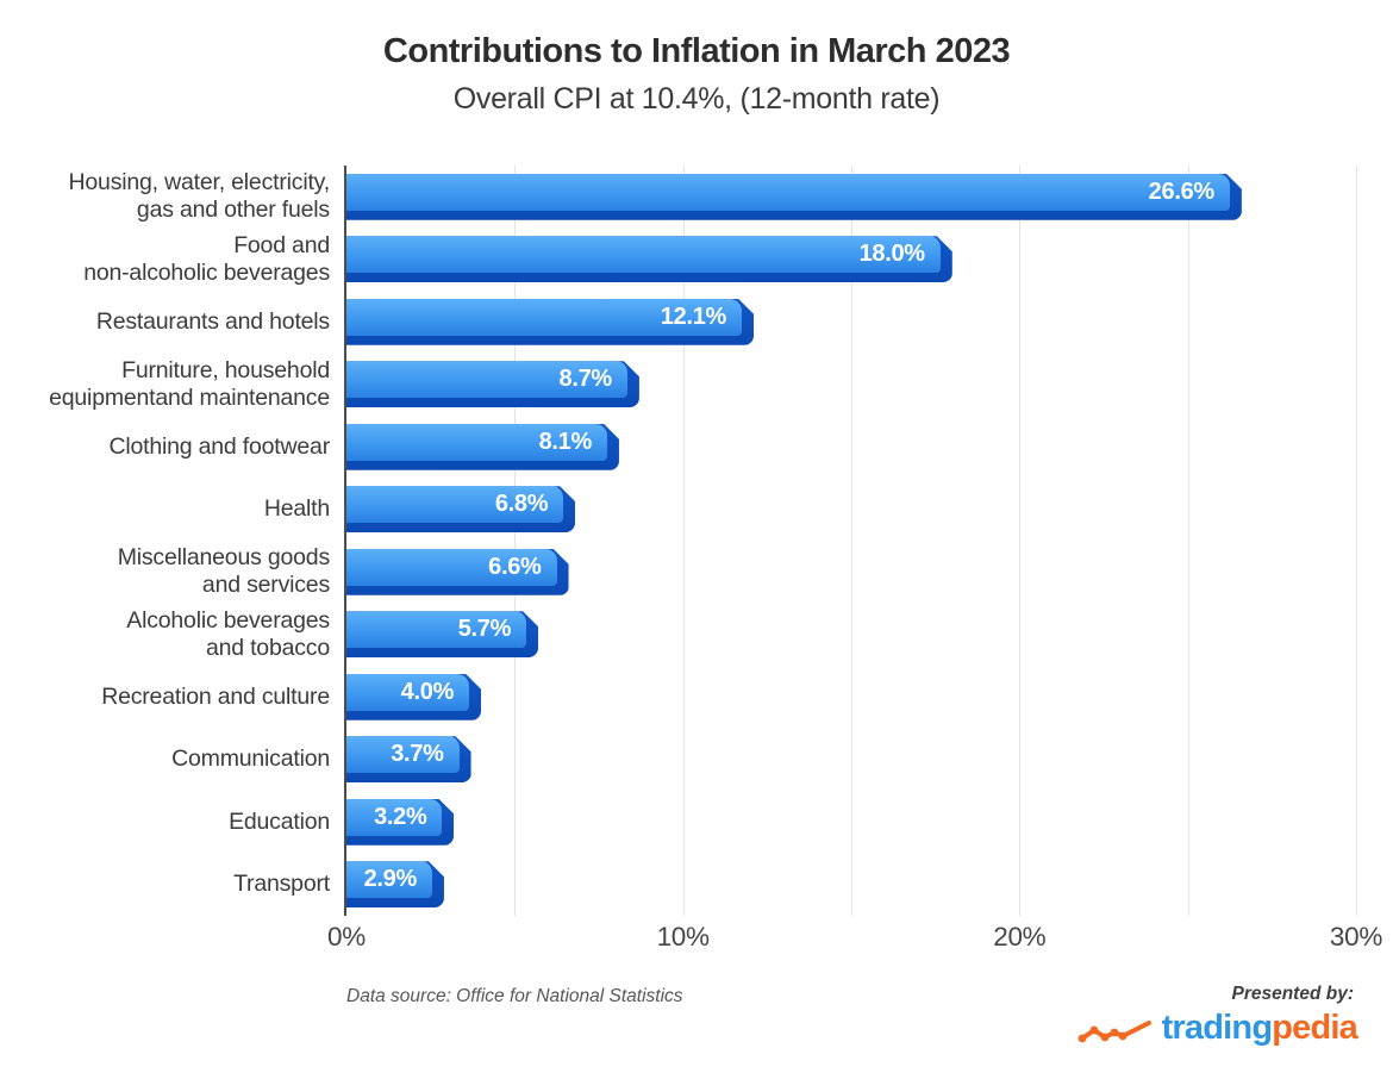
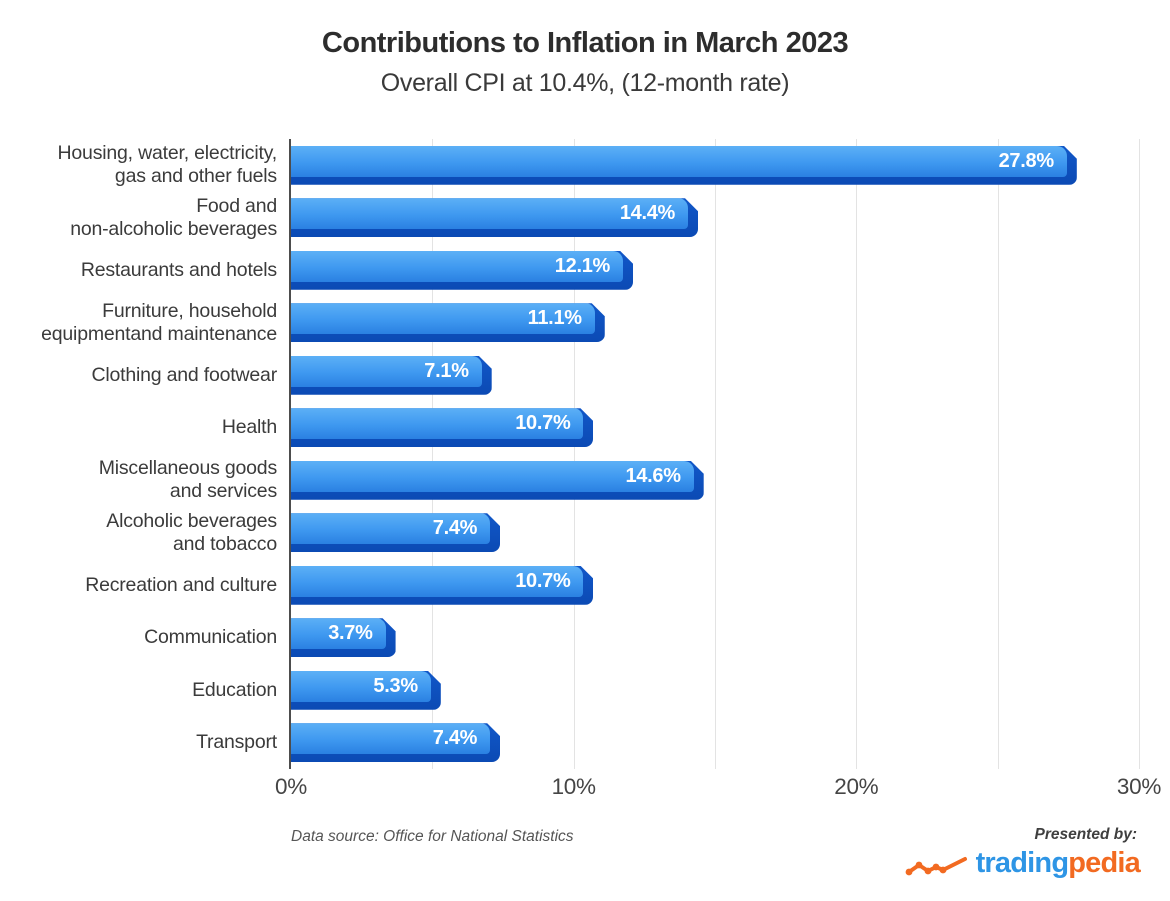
Housing, water, electricity, gas and other fuels: 26.6% -> 27.8%
Food and non-alcoholic beverages: 18.0% -> 14.4%
Furniture, household equipmentand maintenance: 8.7% -> 11.1%
Clothing and footwear: 8.1% -> 7.1%
Health: 6.8% -> 10.7%
Miscellaneous goods and services: 6.6% -> 14.6%
Alcoholic beverages and tobacco: 5.7% -> 7.4%
Recreation and culture: 4.0% -> 10.7%
Education: 3.2% -> 5.3%
Transport: 2.9% -> 7.4%
